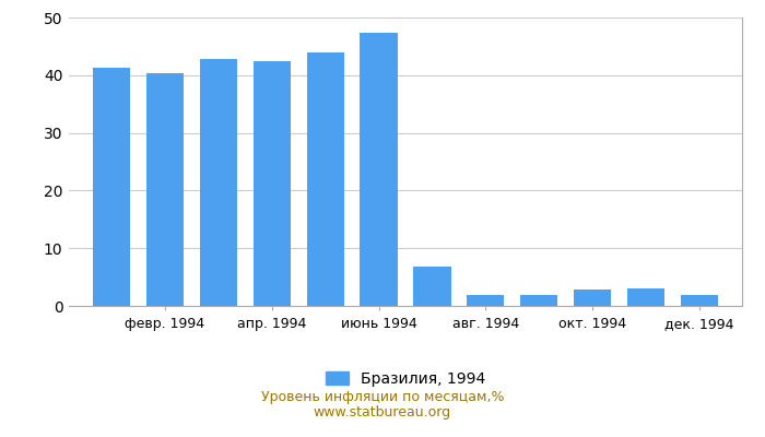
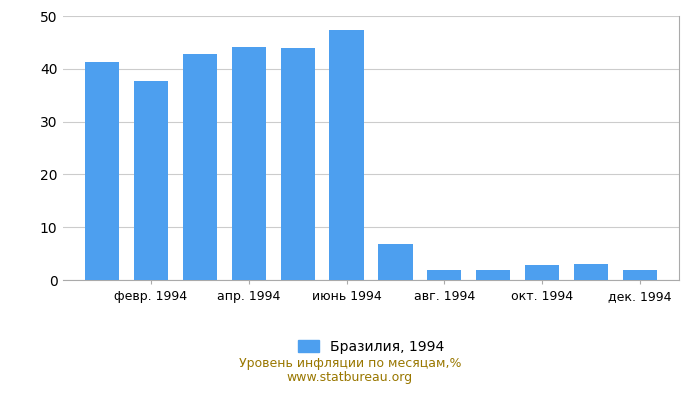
февр. 1994: 40.4 -> 37.6
апр. 1994: 42.5 -> 44.2
